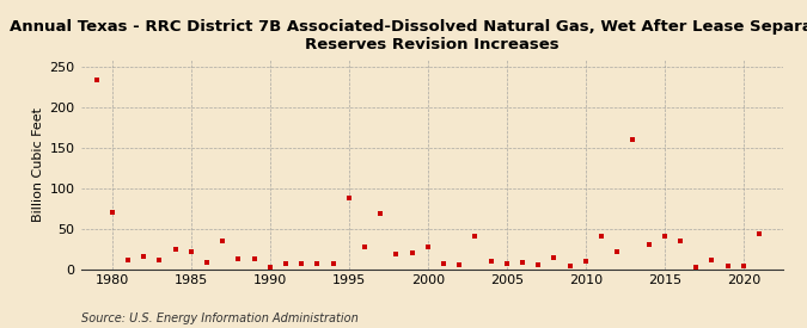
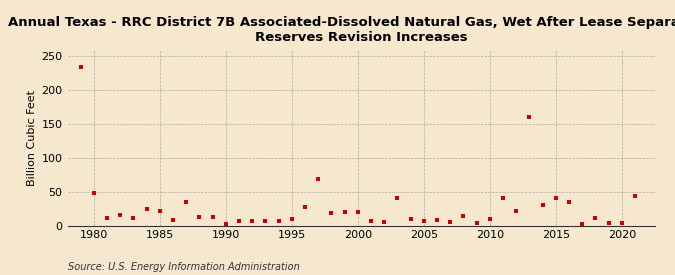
1980: 70 -> 48
1995: 88 -> 10
2000: 28 -> 20
